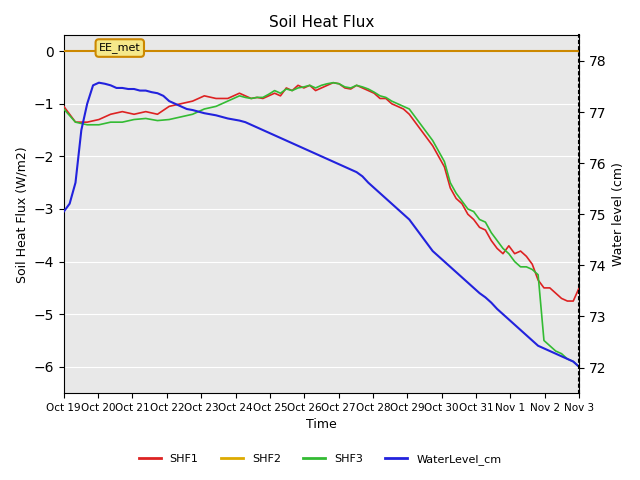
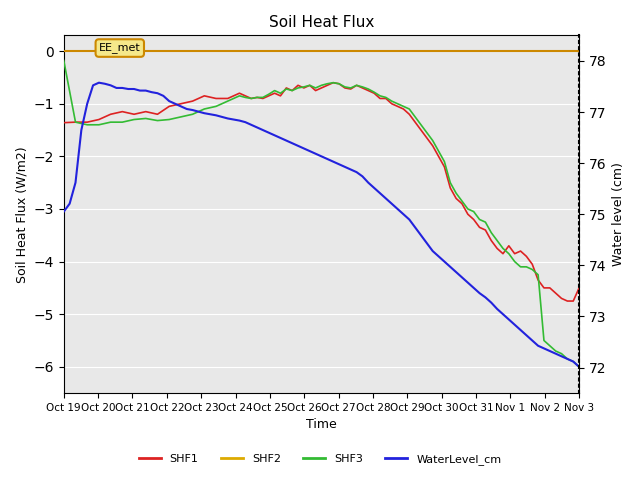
SHF1/Oct 19: -1.05 -> -1.36
SHF3/Oct 19: -1.10 -> -0.18
